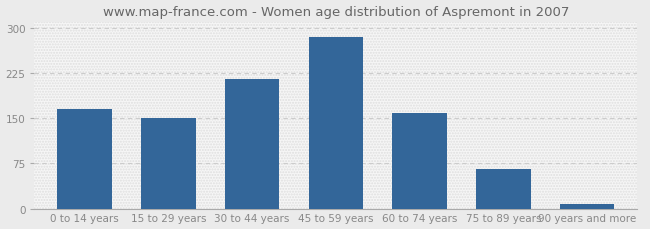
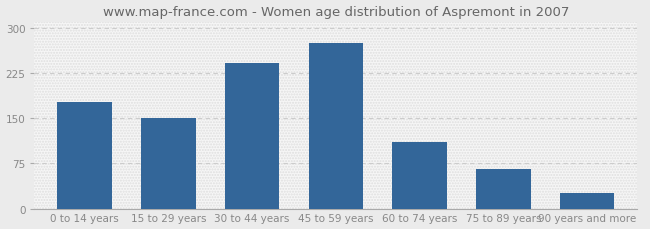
0 to 14 years: 165 -> 176
30 to 44 years: 215 -> 242
45 to 59 years: 285 -> 274
60 to 74 years: 158 -> 110
90 years and more: 8 -> 26
